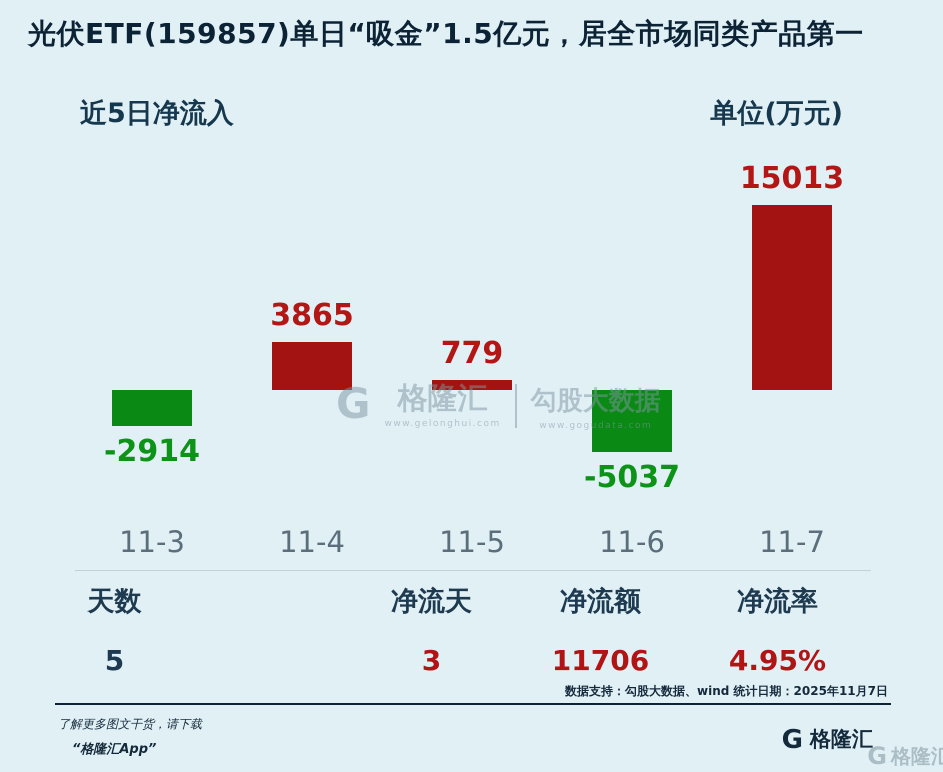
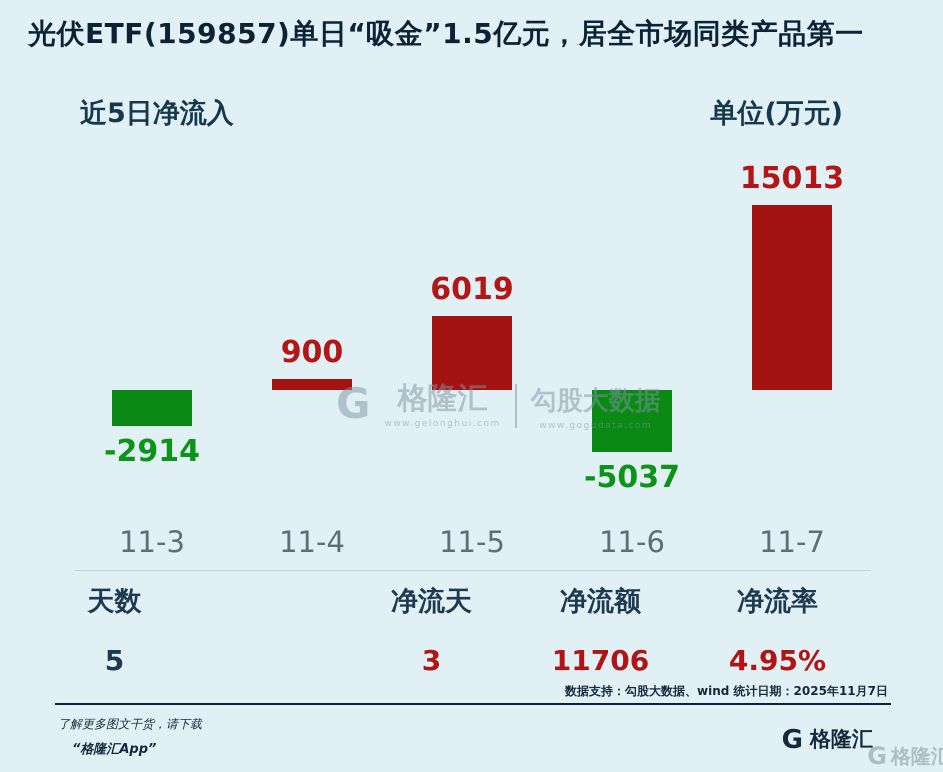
11-4: 3865 -> 900
11-5: 779 -> 6019
